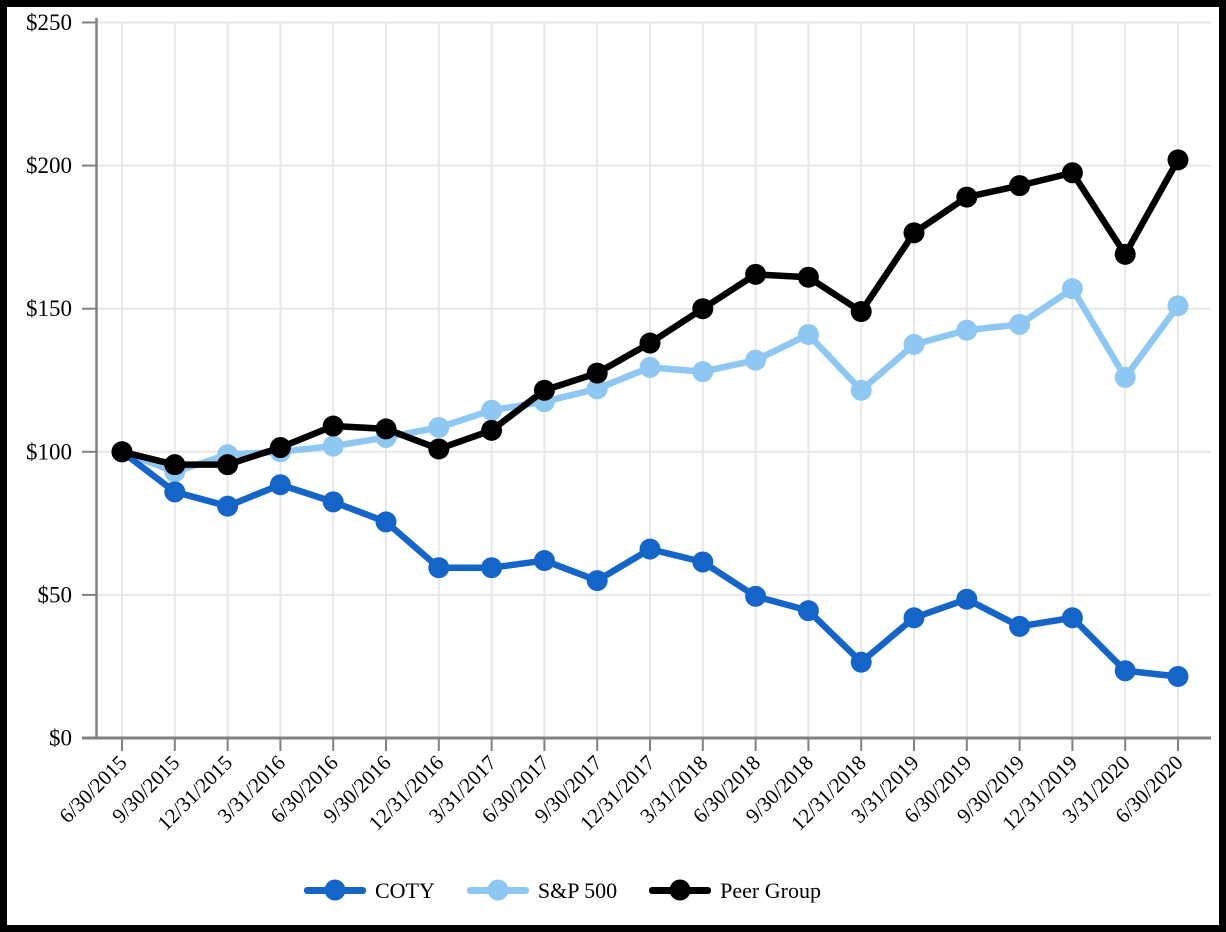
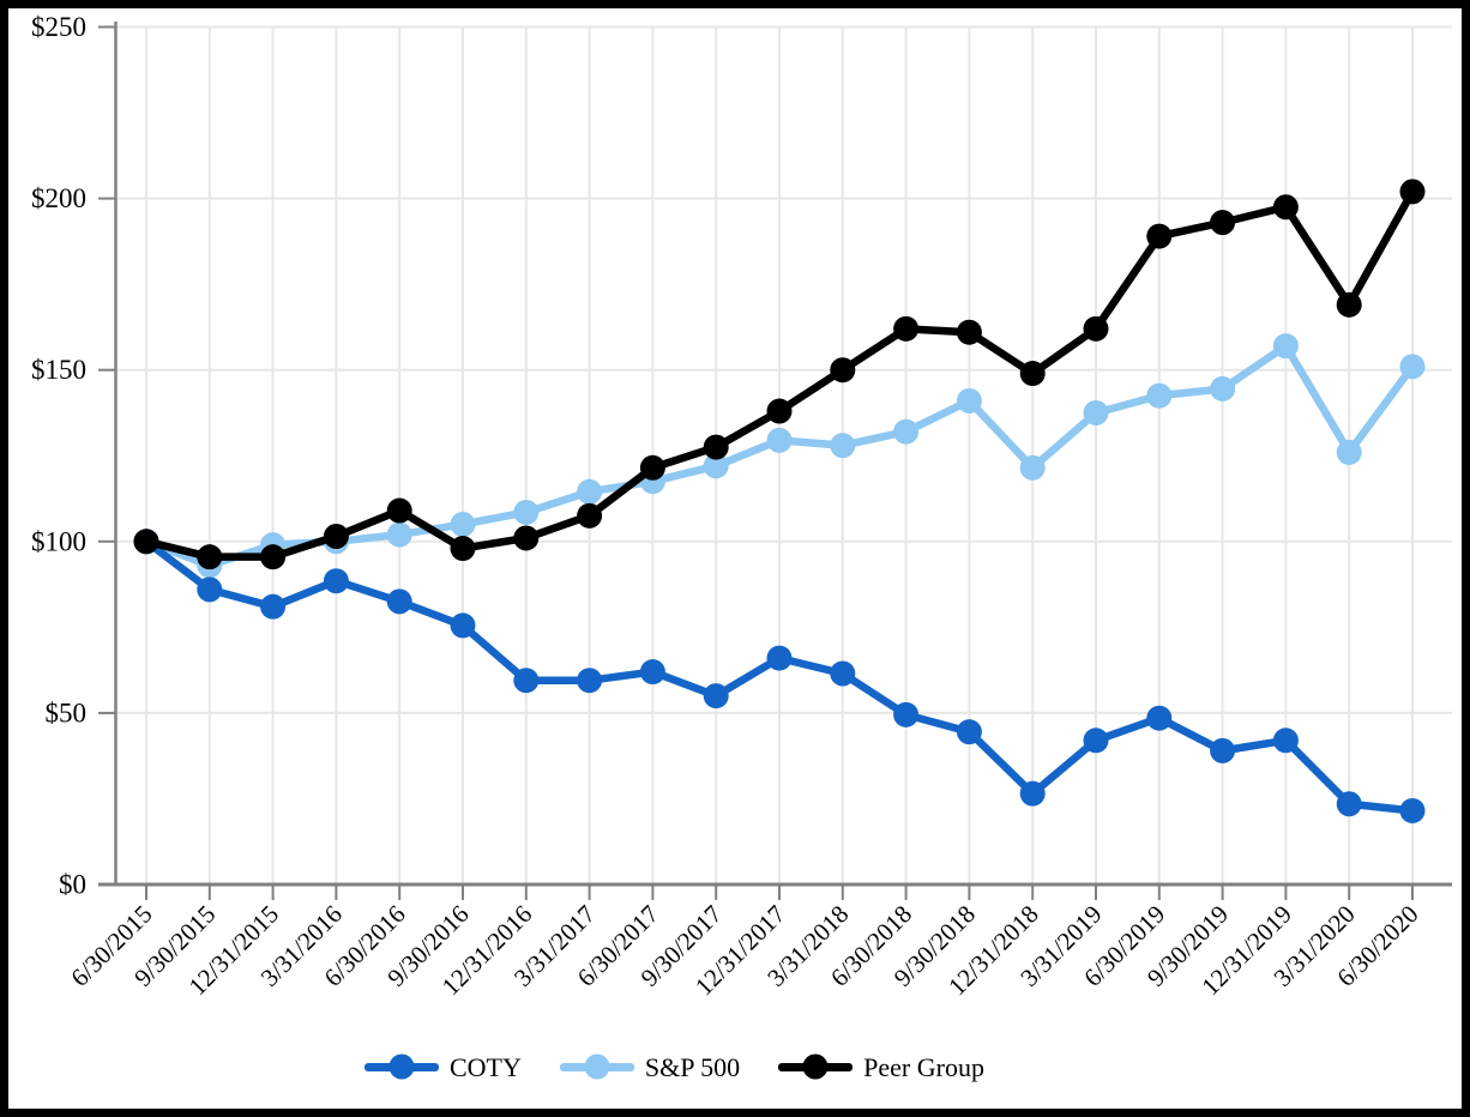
Peer Group/9/30/2016: $108 -> $98
Peer Group/3/31/2019: $176 -> $162
